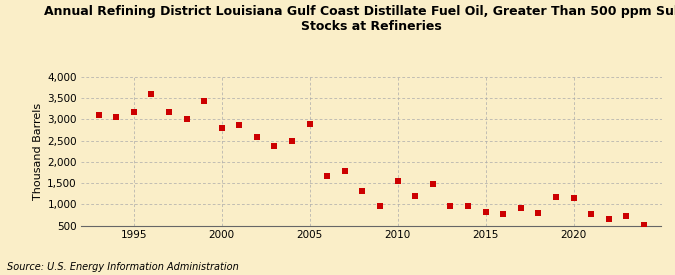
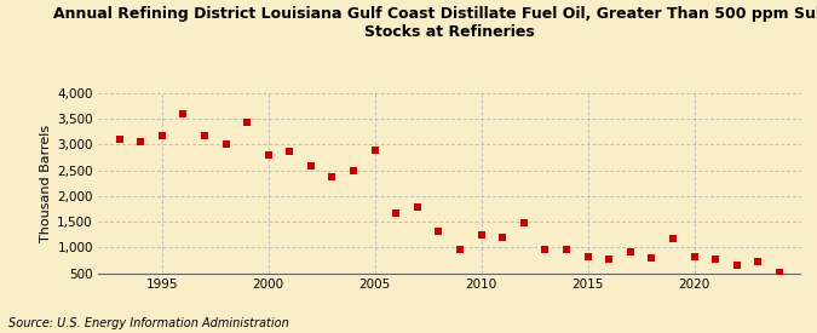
2010: 1,550 -> 1,250
2020: 1,150 -> 820
